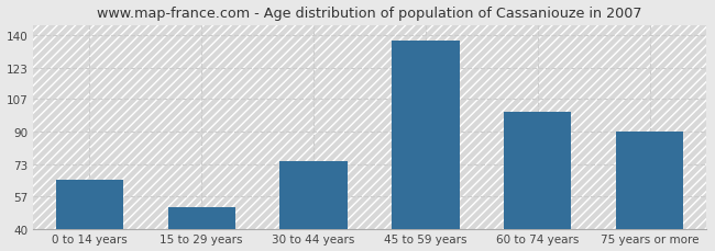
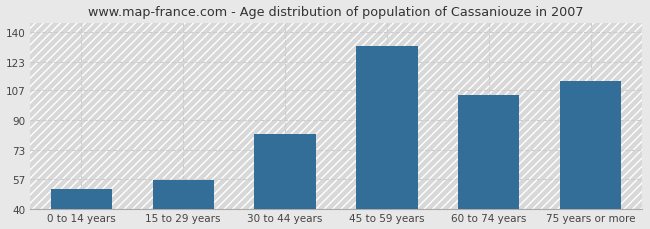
0 to 14 years: 65 -> 51
15 to 29 years: 51 -> 56
30 to 44 years: 75 -> 82
45 to 59 years: 137 -> 132
60 to 74 years: 100 -> 104
75 years or more: 90 -> 112
